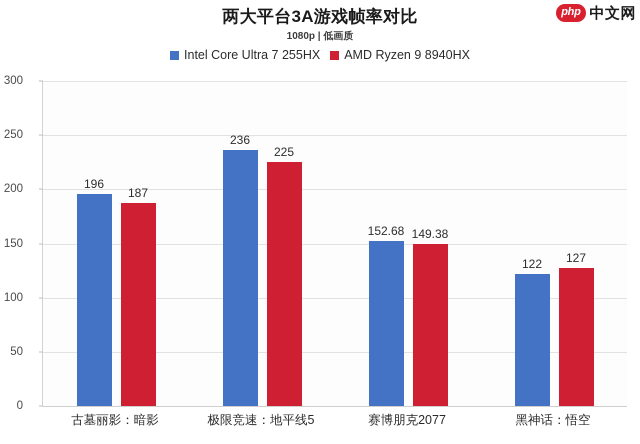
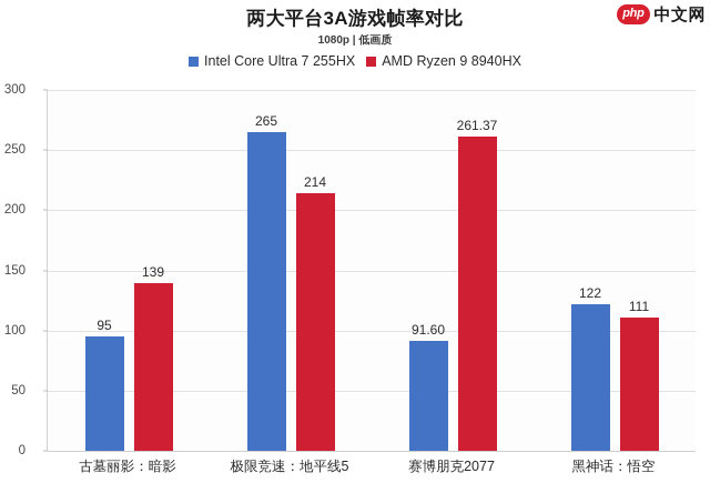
Intel Core Ultra 7 255HX/古墓丽影：暗影: 196 -> 95
AMD Ryzen 9 8940HX/古墓丽影：暗影: 187 -> 139
Intel Core Ultra 7 255HX/极限竞速：地平线5: 236 -> 265
AMD Ryzen 9 8940HX/极限竞速：地平线5: 225 -> 214
Intel Core Ultra 7 255HX/赛博朋克2077: 152.68 -> 91.60
AMD Ryzen 9 8940HX/赛博朋克2077: 149.38 -> 261.37
AMD Ryzen 9 8940HX/黑神话：悟空: 127 -> 111
